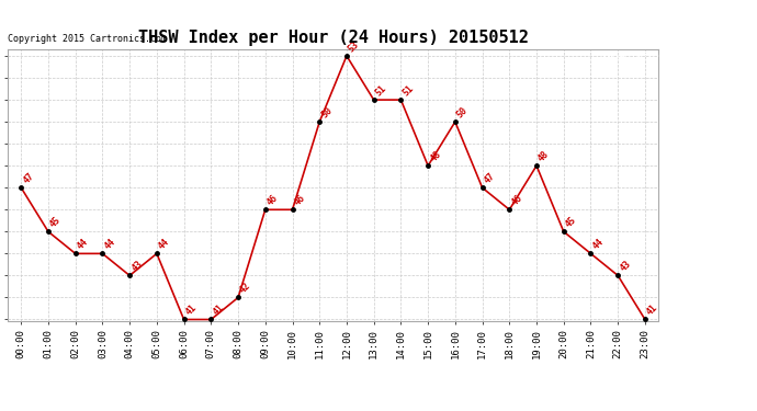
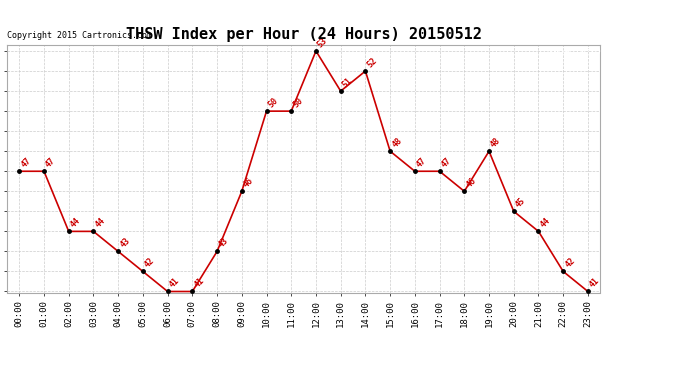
01:00: 45 -> 47
05:00: 44 -> 42
08:00: 42 -> 43
10:00: 46 -> 50
14:00: 51 -> 52
16:00: 50 -> 47
22:00: 43 -> 42
